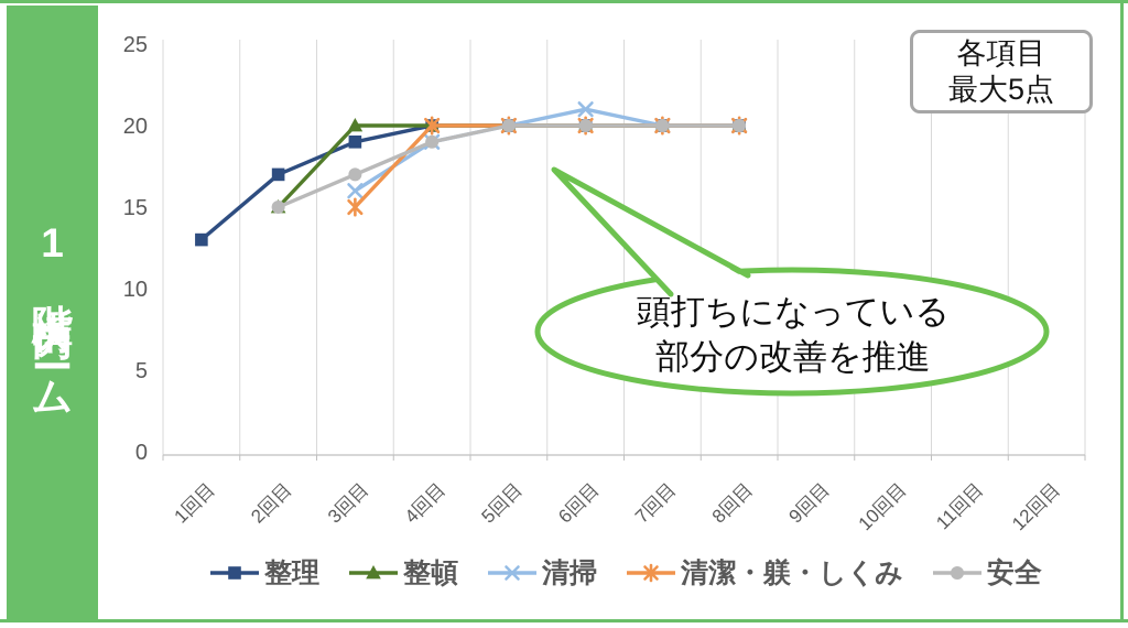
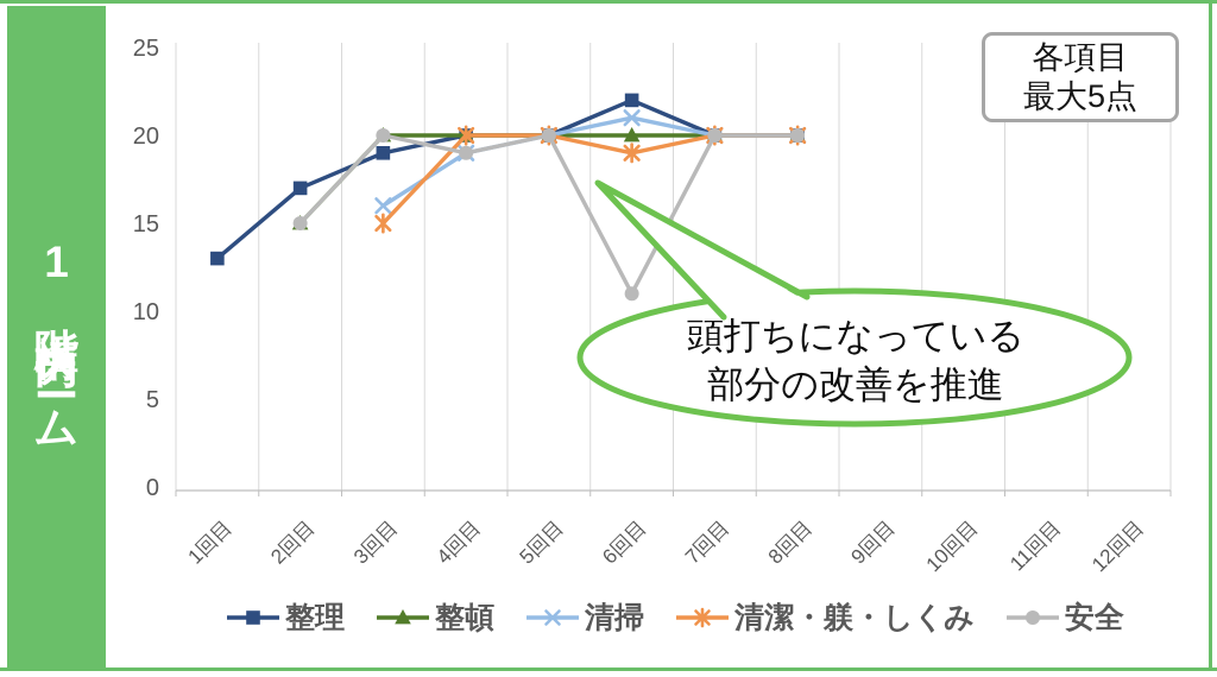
安全/3回目: 17 -> 20
整理/6回目: 20 -> 22
清潔・躾・しくみ/6回目: 20 -> 19
安全/6回目: 20 -> 11
